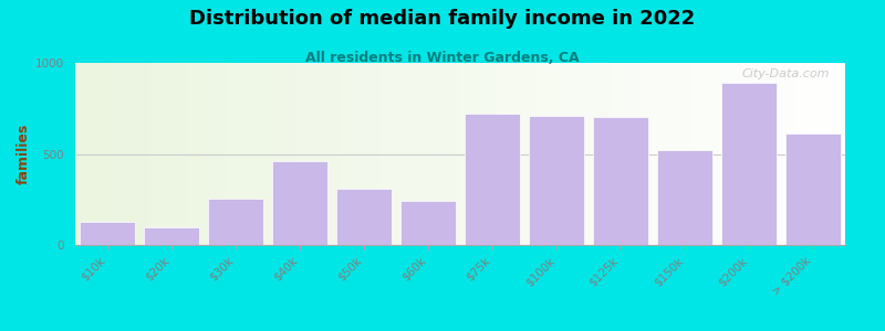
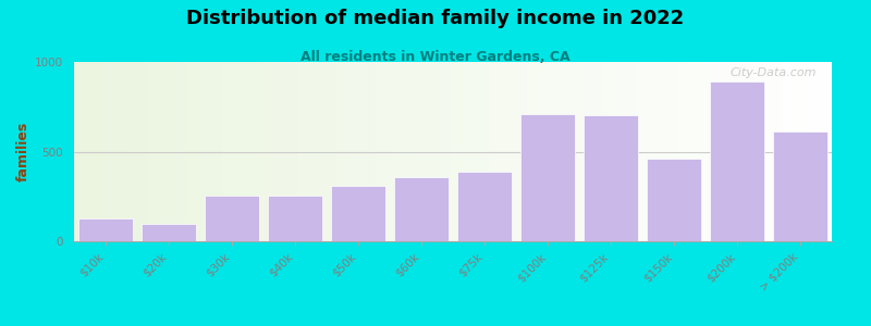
$40k: 460 -> 260
$60k: 240 -> 360
$75k: 720 -> 380
$150k: 520 -> 460
